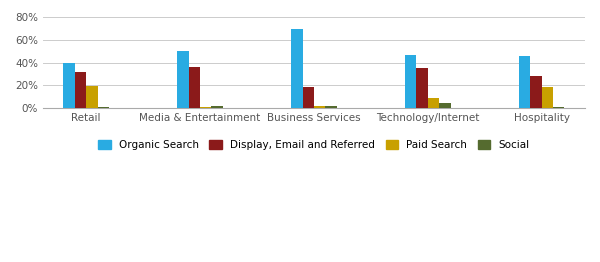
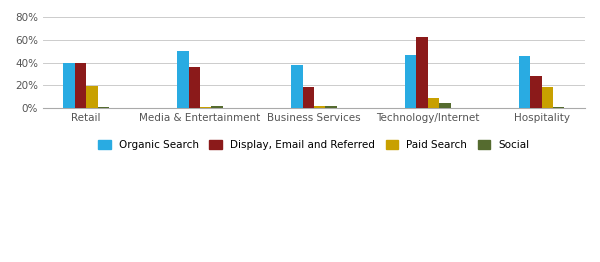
Display, Email and Referred/Retail: 32% -> 40%
Organic Search/Business Services: 70% -> 38%
Display, Email and Referred/Technology/Internet: 35% -> 63%
